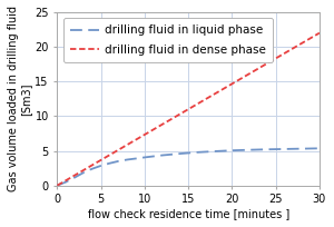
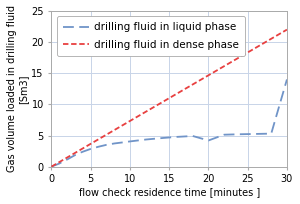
20: 5.0 -> 4.2
30: 5.3 -> 14.0
